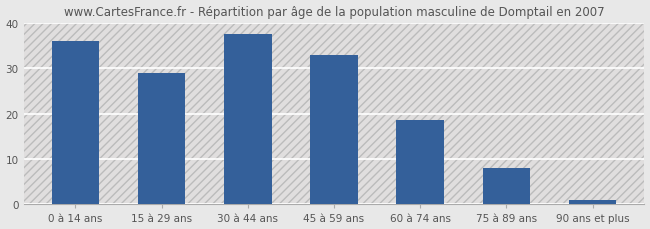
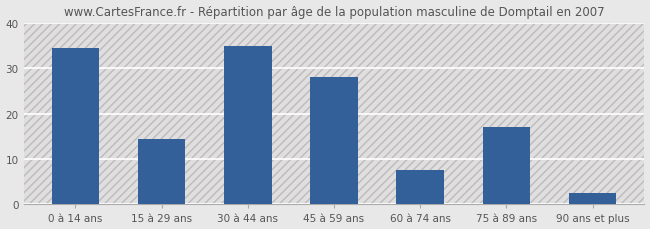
0 à 14 ans: 36.0 -> 34.5
15 à 29 ans: 29.0 -> 14.5
30 à 44 ans: 37.5 -> 35.0
45 à 59 ans: 33.0 -> 28.0
60 à 74 ans: 18.5 -> 7.5
75 à 89 ans: 8.0 -> 17.0
90 ans et plus: 1.0 -> 2.5
